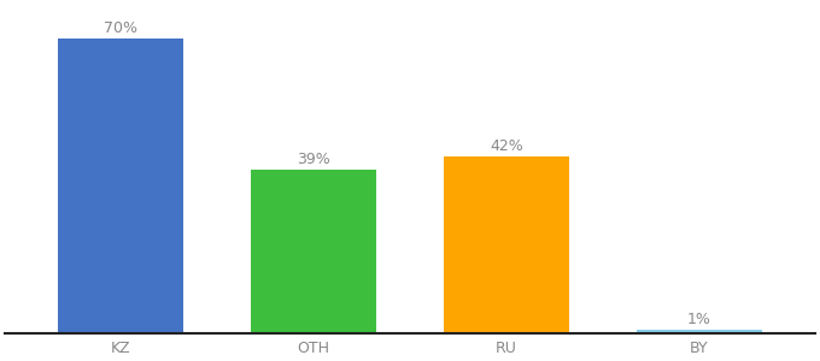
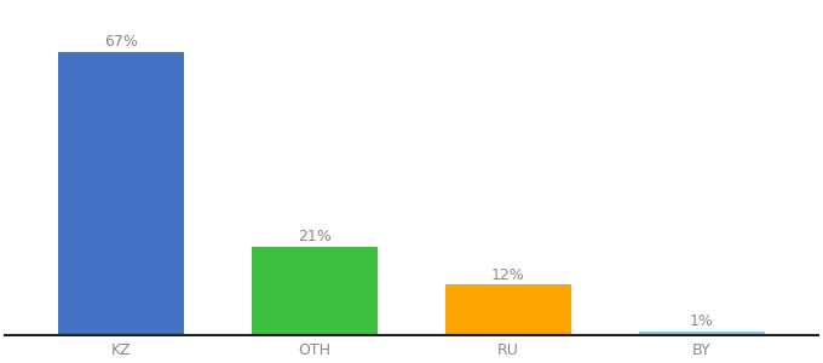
KZ: 70% -> 67%
OTH: 39% -> 21%
RU: 42% -> 12%
